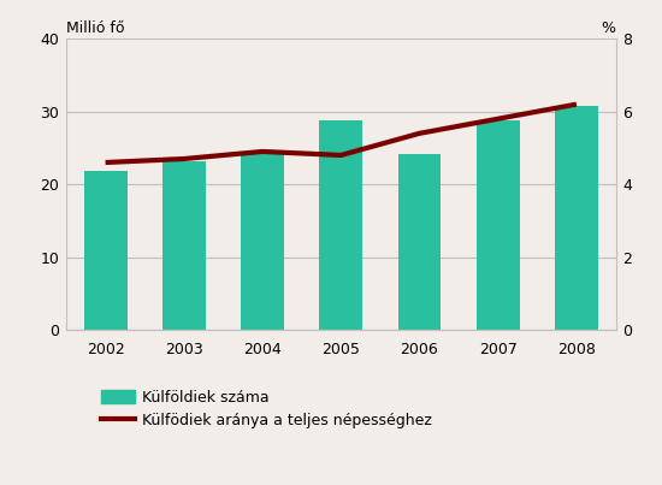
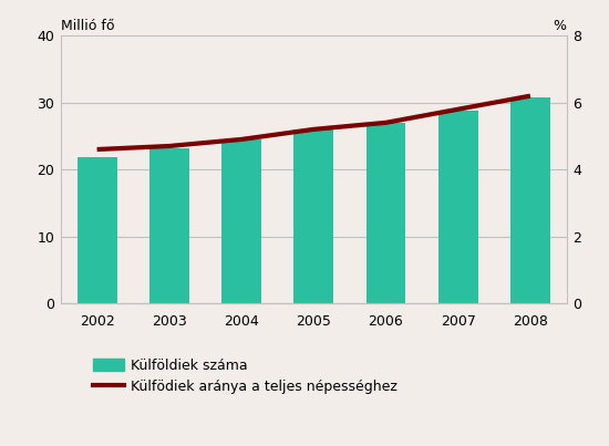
Külföldiek száma/2005: 28.8 -> 26.0
Külfödiek aránya a teljes népességhez/2005: 4.8 -> 5.2
Külföldiek száma/2006: 24.2 -> 27.0
